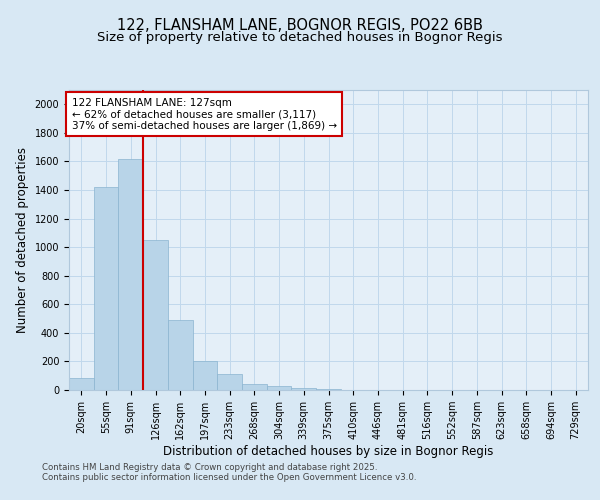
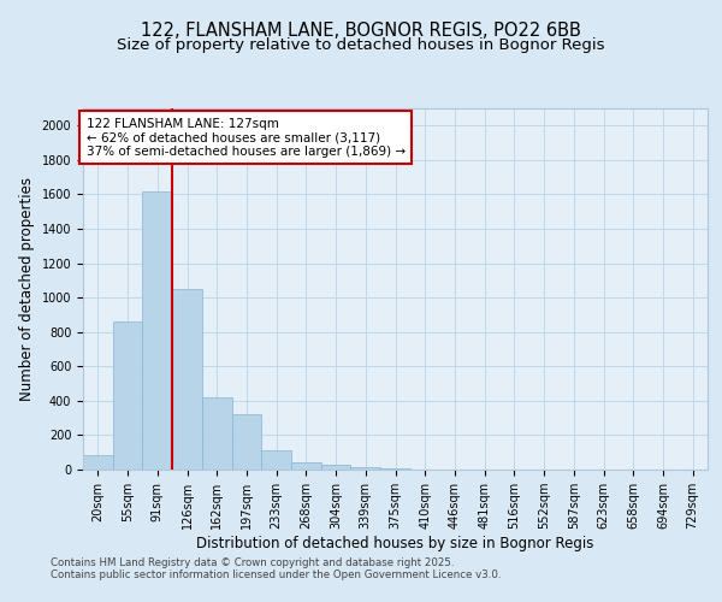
55sqm: 1420 -> 860
162sqm: 490 -> 420
197sqm: 200 -> 320
